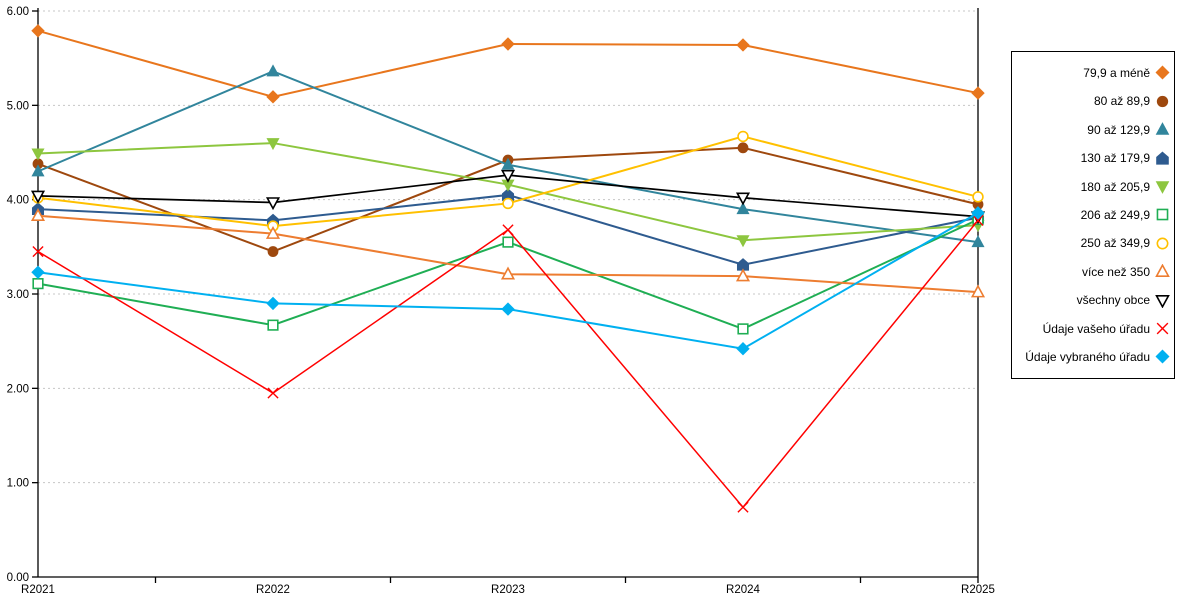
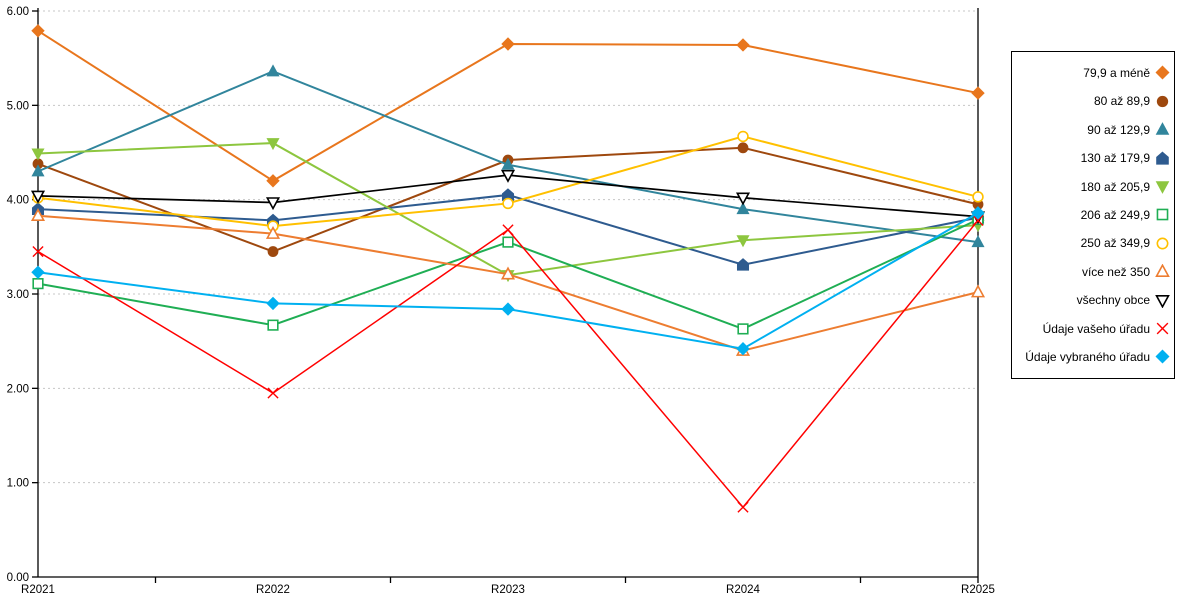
79,9 a méně/R2022: 5.1 -> 4.2
180 až 205,9/R2023: 4.2 -> 3.2
více než 350/R2024: 3.2 -> 2.4
